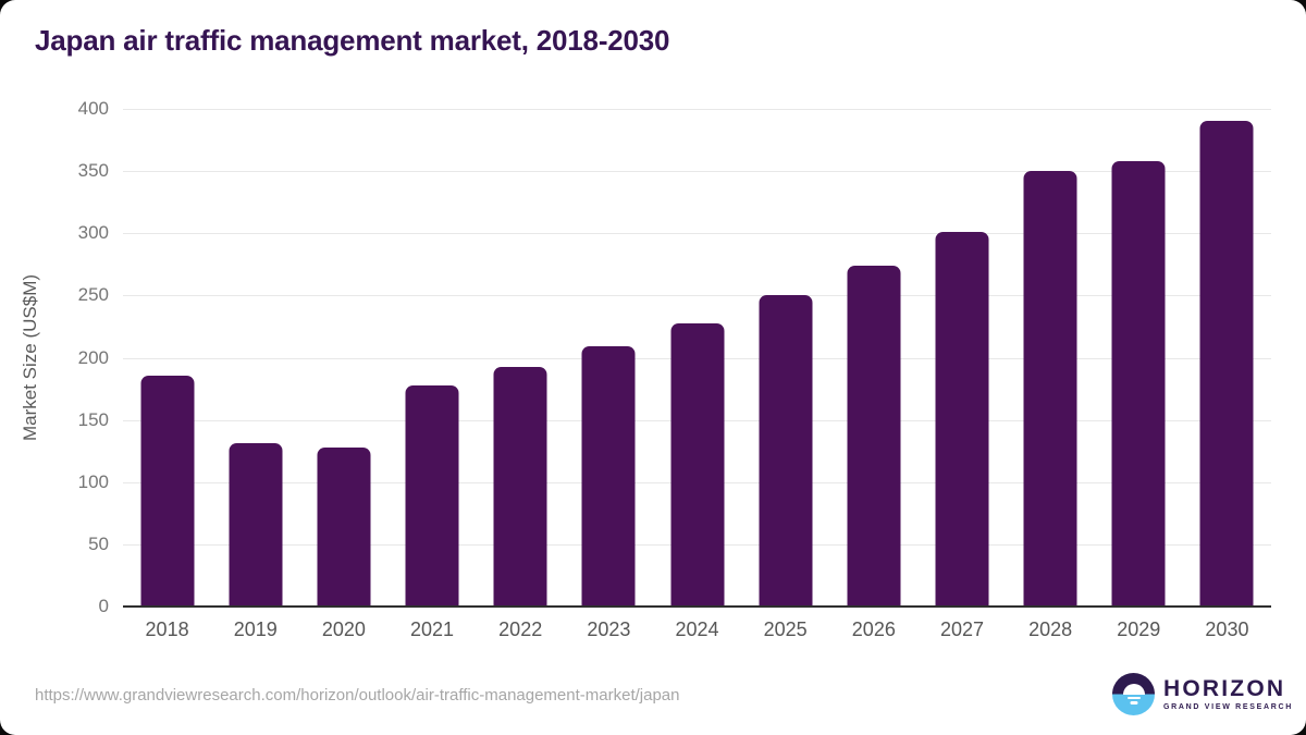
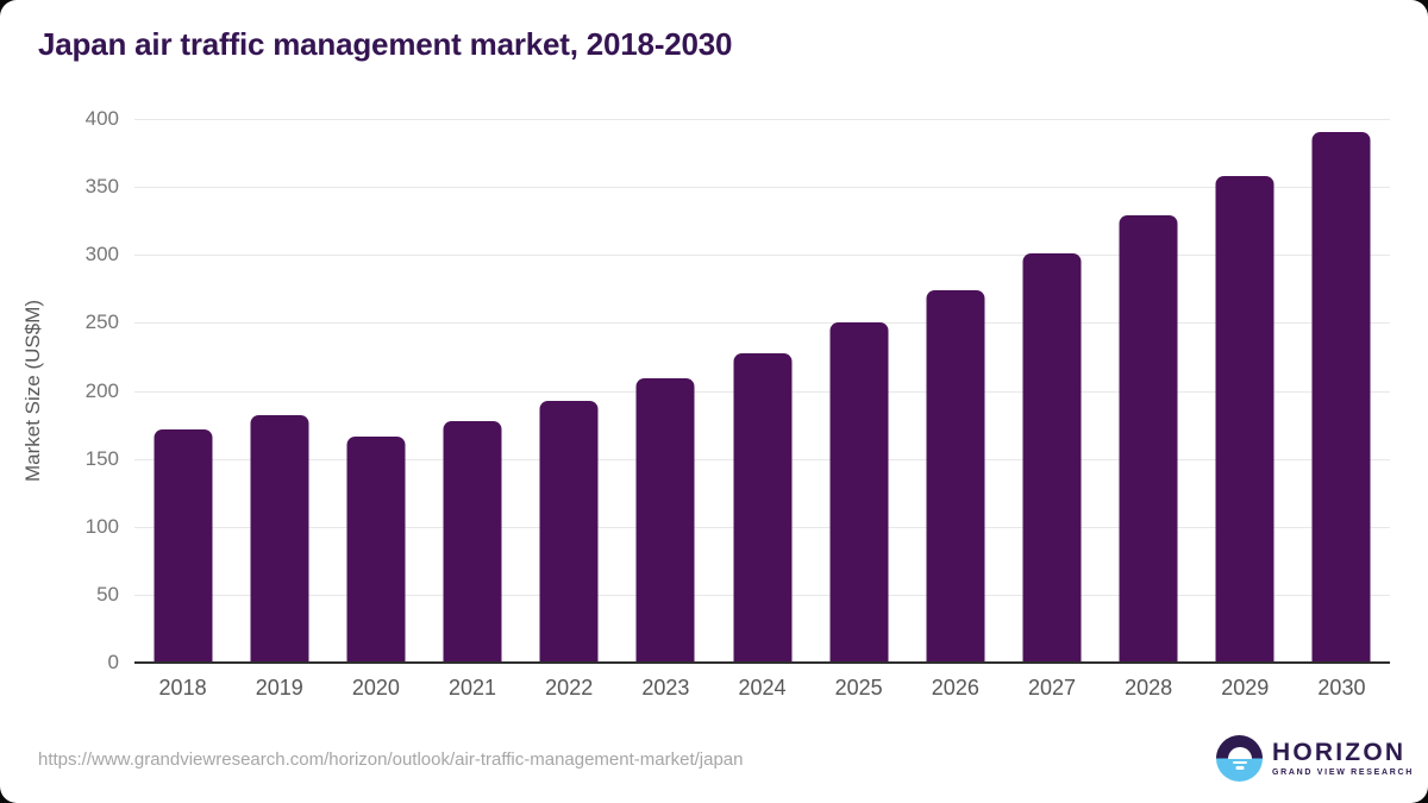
2018: 186 -> 172
2019: 131 -> 182
2020: 128 -> 166
2028: 350 -> 329
